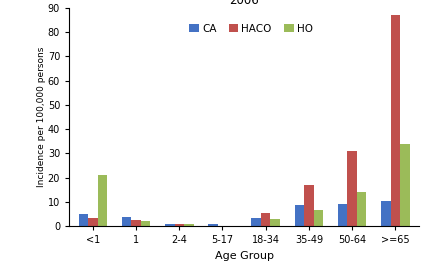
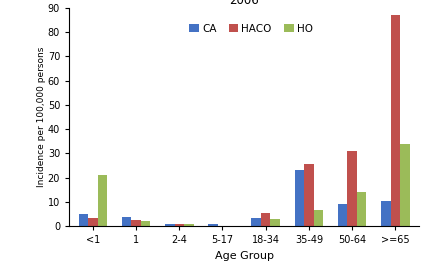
CA/35-49: 8.5 -> 23.0
HACO/35-49: 17.0 -> 25.5
